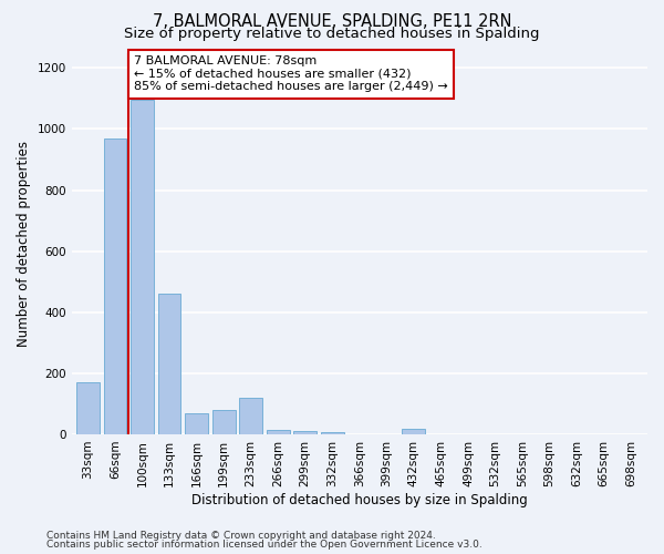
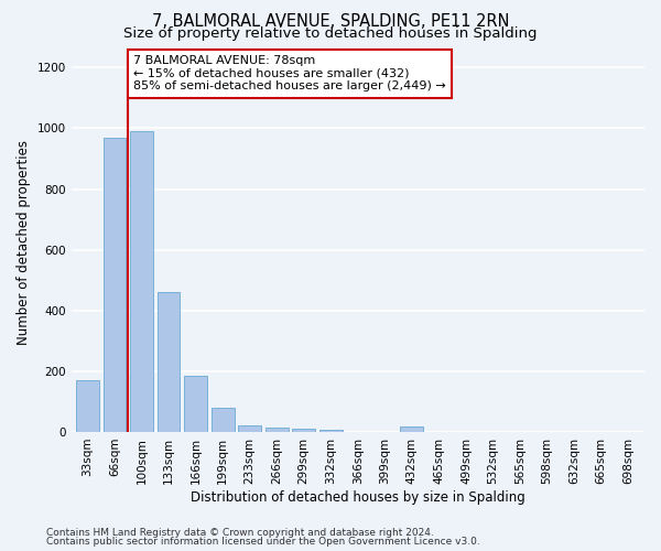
100sqm: 1095 -> 990
166sqm: 70 -> 185
233sqm: 120 -> 22
